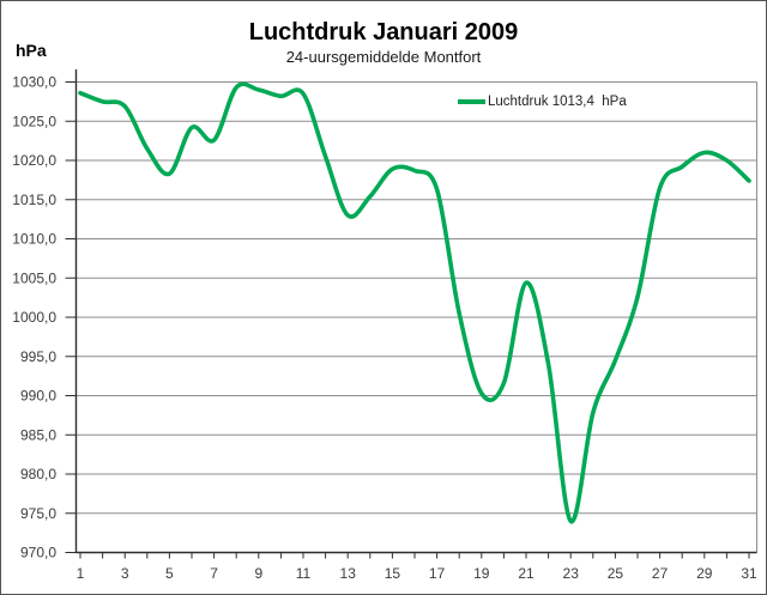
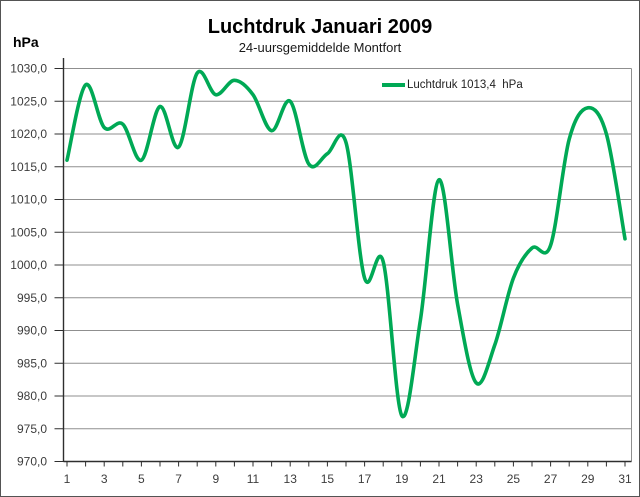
1: 1029 -> 1016
3: 1027 -> 1021
5: 1018 -> 1016
7: 1023 -> 1018
9: 1029 -> 1026
11: 1028 -> 1026
13: 1013 -> 1025
15: 1019 -> 1017
17: 1016 -> 998
19: 990 -> 977
21: 1004 -> 1013
23: 974 -> 982
25: 994 -> 998
27: 1016 -> 1003
29: 1021 -> 1024
31: 1017 -> 1004
